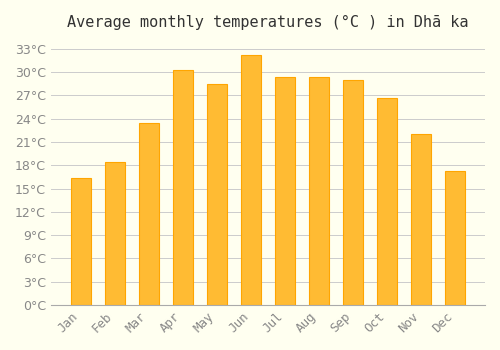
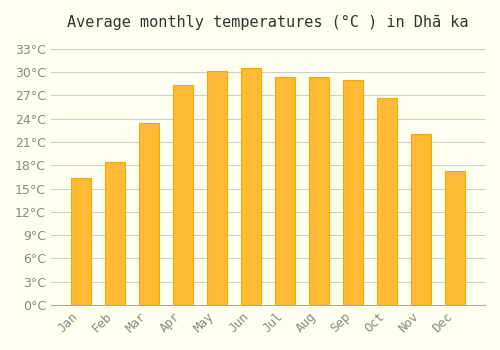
Apr: 30.2°C -> 28.3°C
May: 28.4°C -> 30.1°C
Jun: 32.2°C -> 30.5°C
